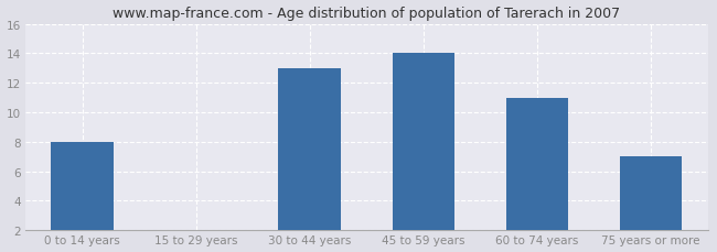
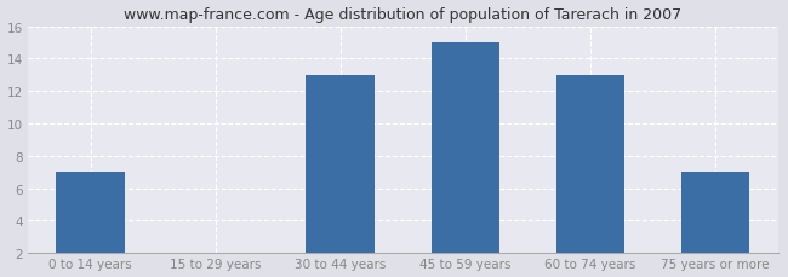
0 to 14 years: 8 -> 7
45 to 59 years: 14 -> 15
60 to 74 years: 11 -> 13
